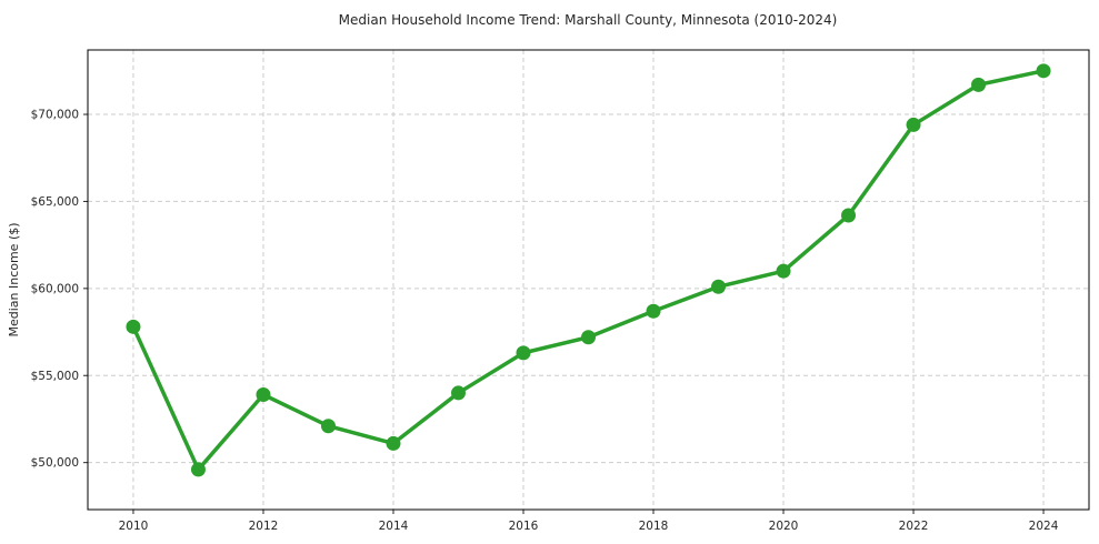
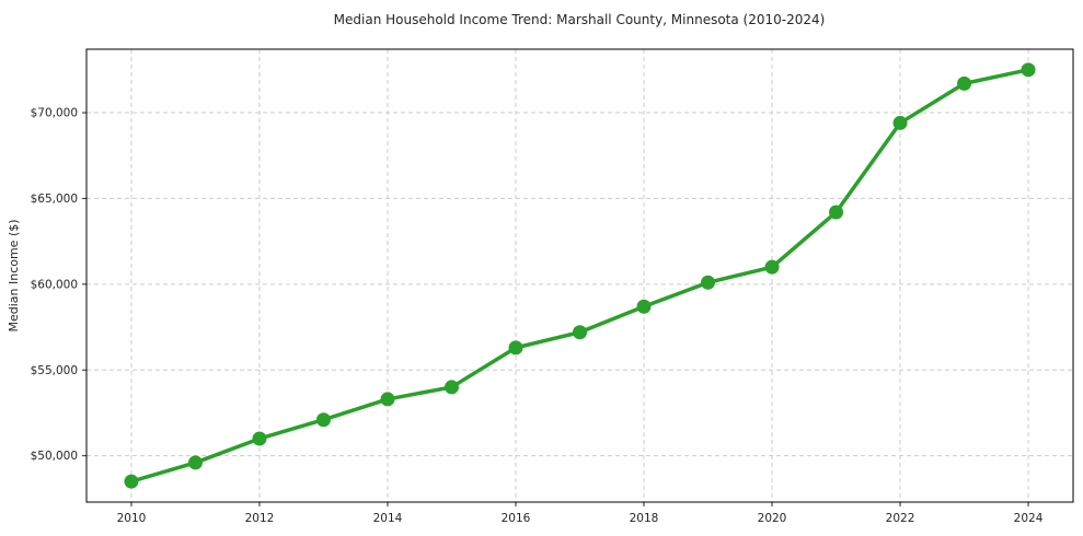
2010: $57800 -> $48500
2012: $53900 -> $51000
2014: $51100 -> $53300
